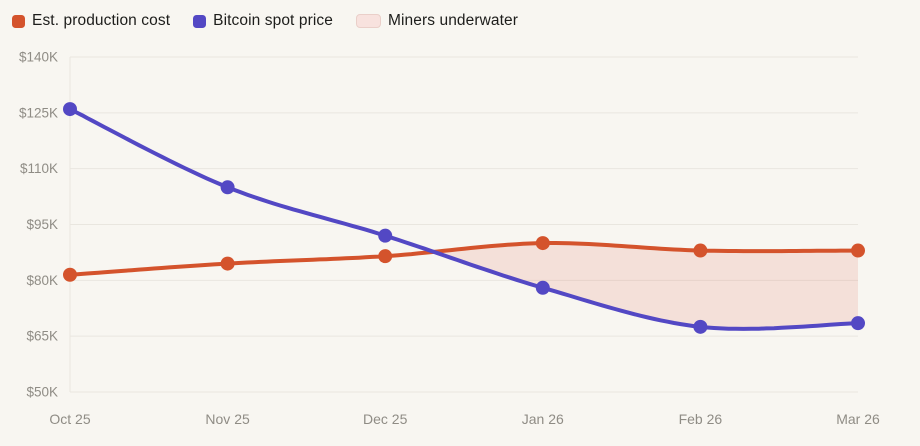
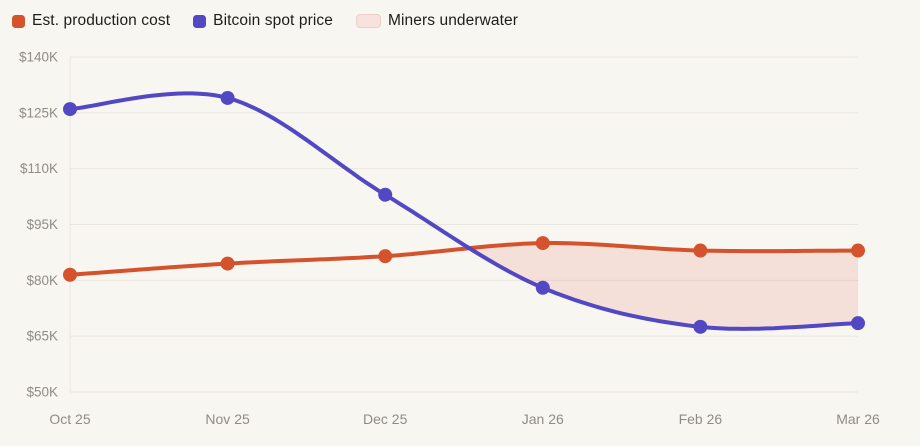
Bitcoin spot price/Nov 25: $105K -> $129K
Bitcoin spot price/Dec 25: $92K -> $103K
